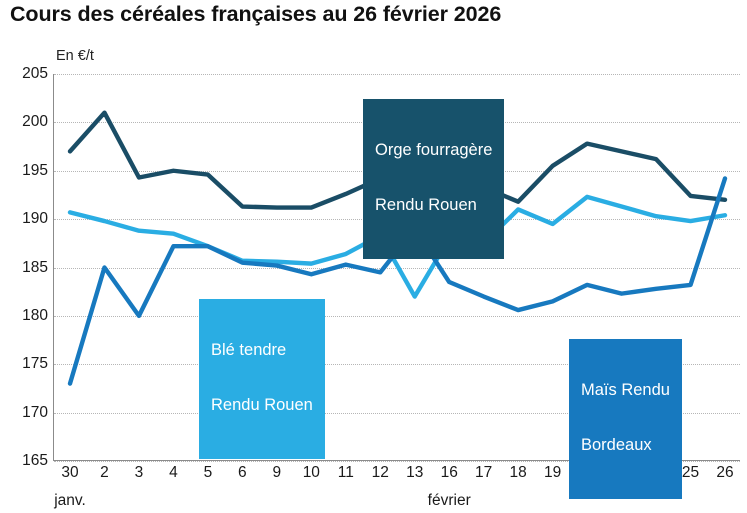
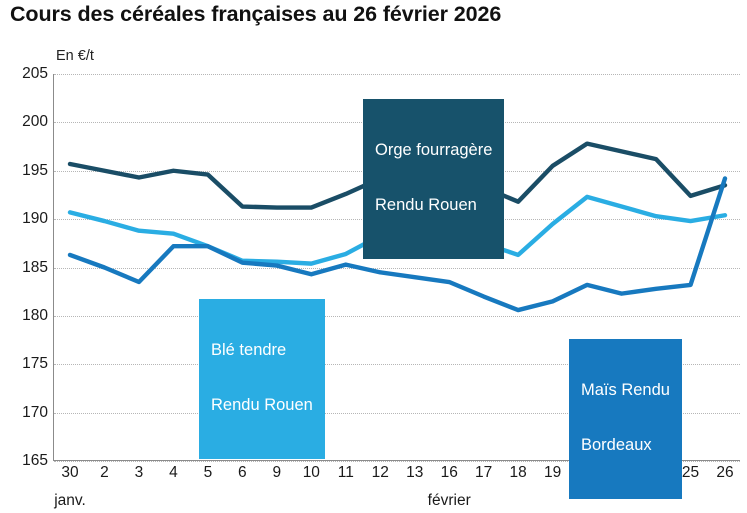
Orge fourragère Rendu Rouen/30: 197 -> 196
Maïs Rendu Bordeaux/30: 173 -> 186
Orge fourragère Rendu Rouen/2: 201 -> 195
Maïs Rendu Bordeaux/3: 180 -> 184
Blé tendre Rendu Rouen/13: 182 -> 188
Maïs Rendu Bordeaux/13: 189 -> 184
Blé tendre Rendu Rouen/18: 191 -> 186
Orge fourragère Rendu Rouen/26: 192 -> 194
